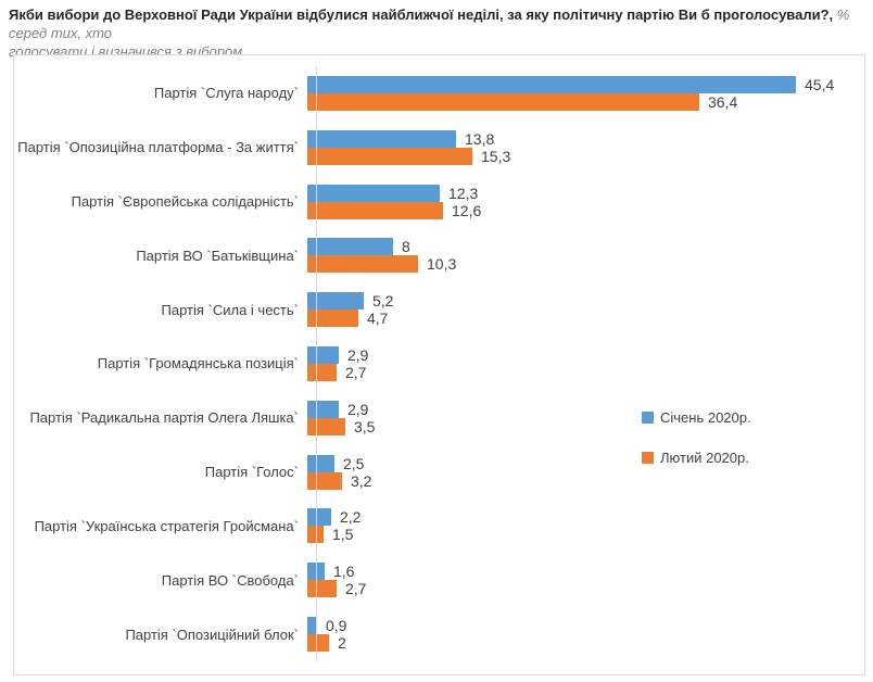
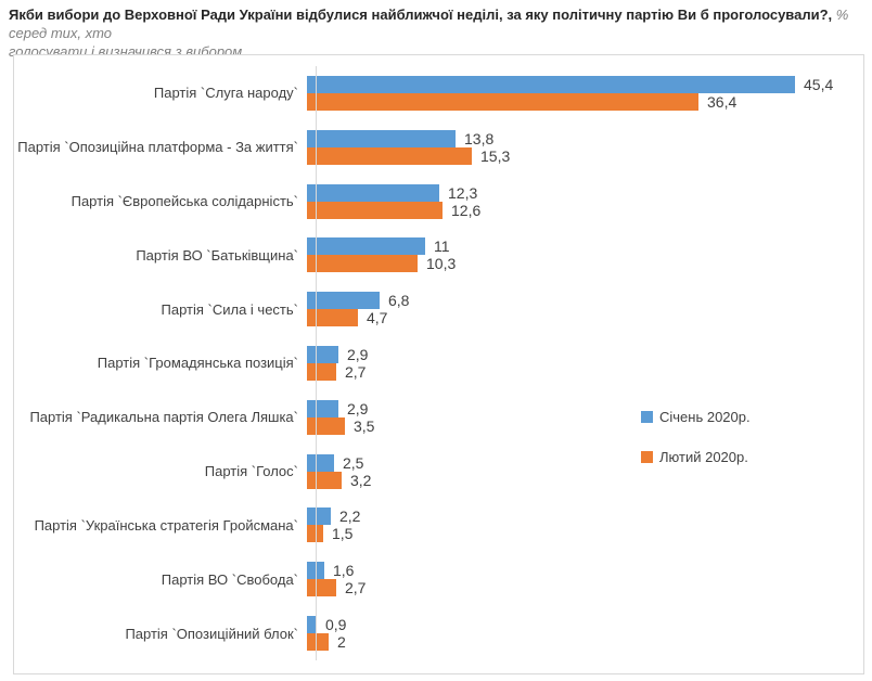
Січень 2020р./Партія ВО `Батьківщина`: 8 -> 11
Січень 2020р./Партія `Сила і честь`: 5,2 -> 6,8
